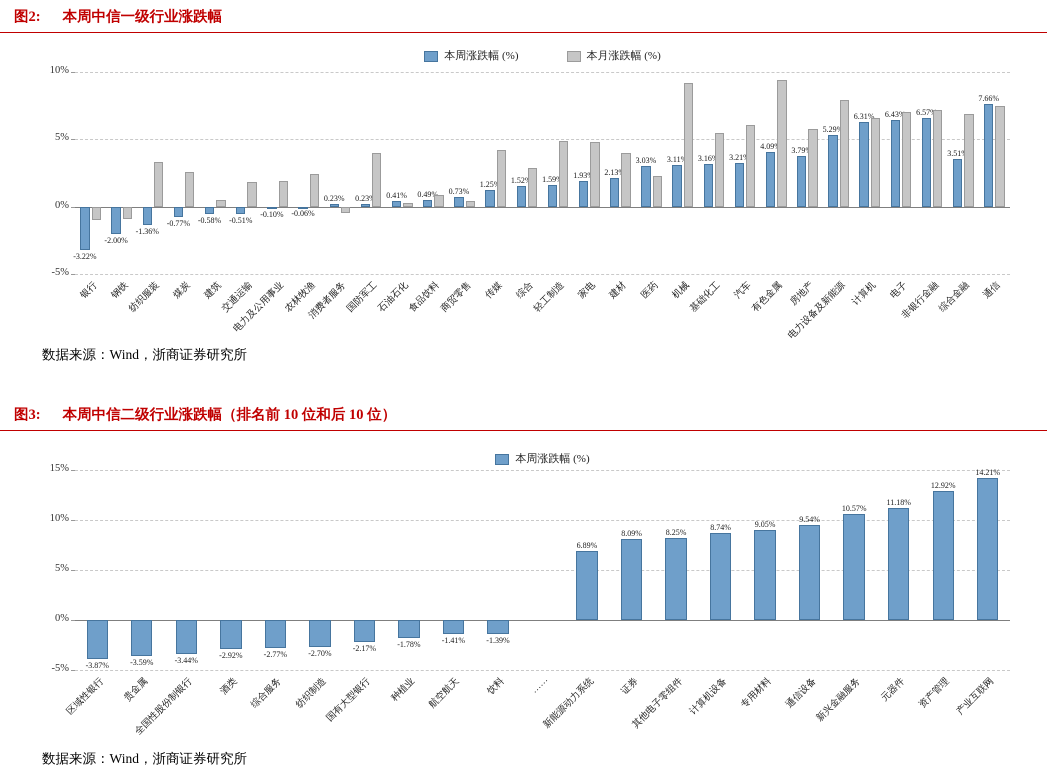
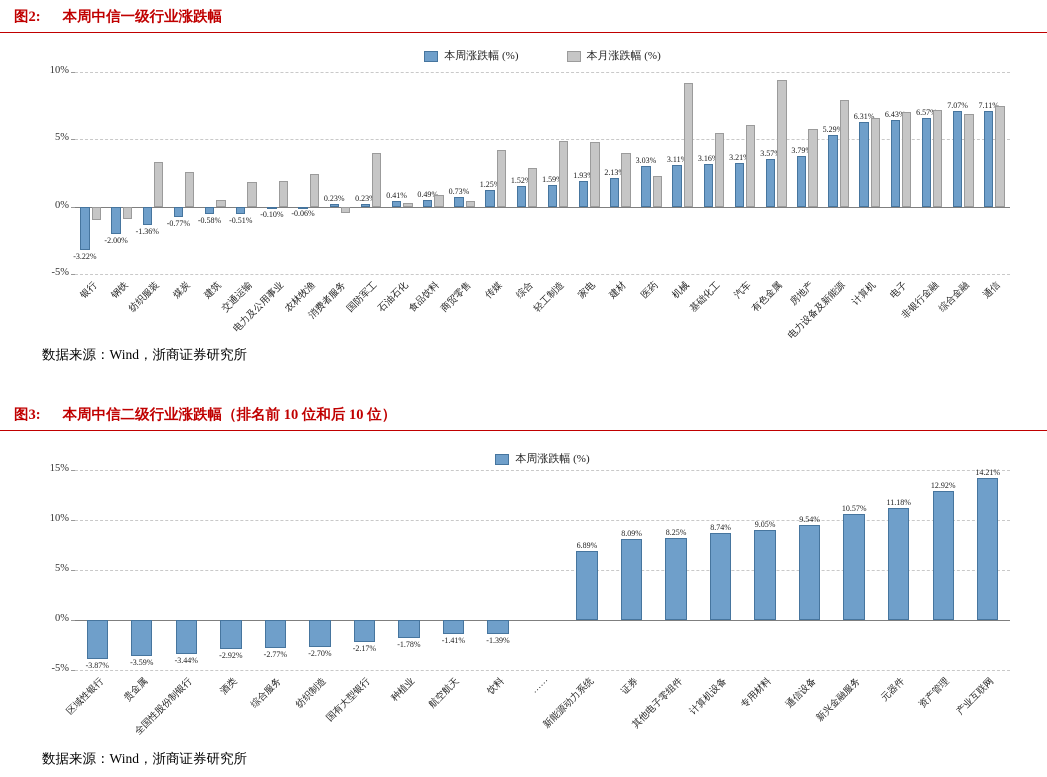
本周中信一级行业涨跌幅/本周涨跌幅 (%)/有色金属: 4.09% -> 3.57%
本周中信一级行业涨跌幅/本周涨跌幅 (%)/综合金融: 3.51% -> 7.07%
本周中信一级行业涨跌幅/本周涨跌幅 (%)/通信: 7.66% -> 7.11%
